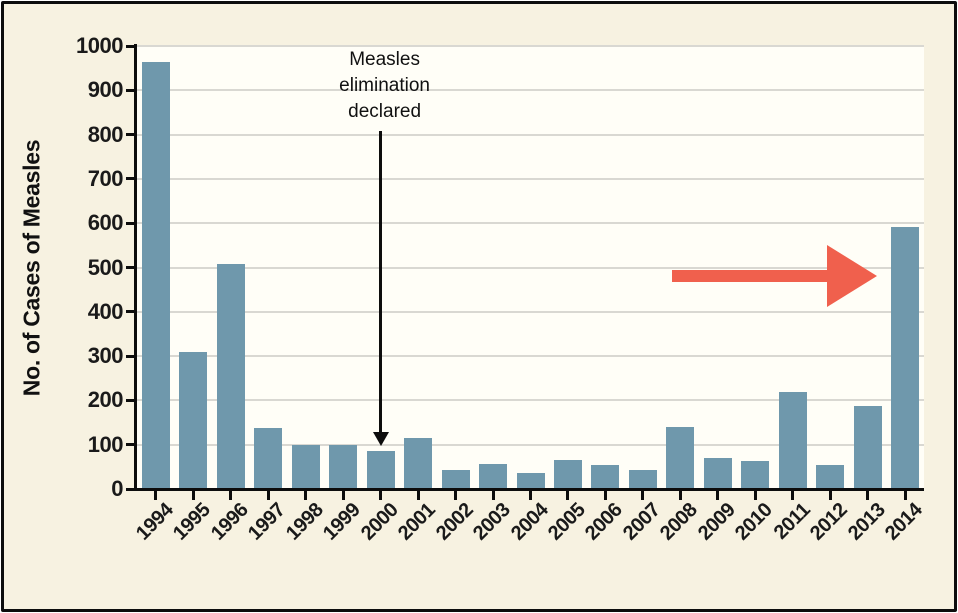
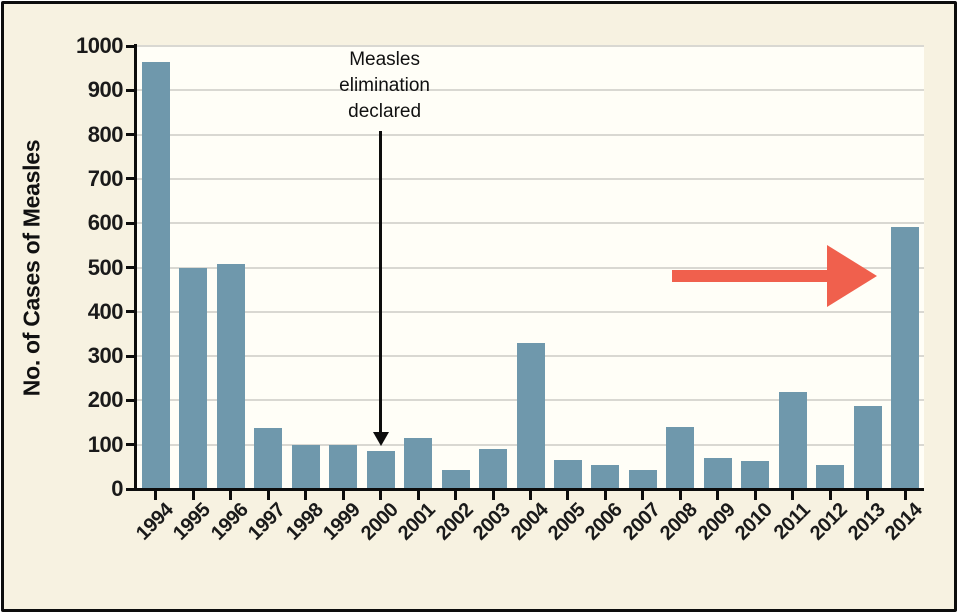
1995: 310 -> 500
2003: 60 -> 90
2004: 40 -> 330
